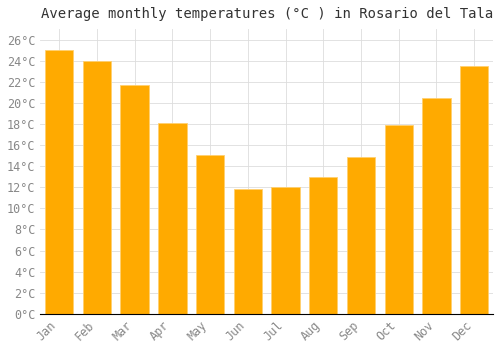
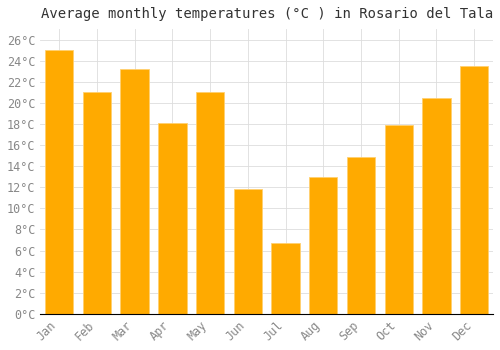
Feb: 24.0°C -> 21.0°C
Mar: 21.7°C -> 23.2°C
May: 15.1°C -> 21.0°C
Jul: 12.0°C -> 6.7°C
